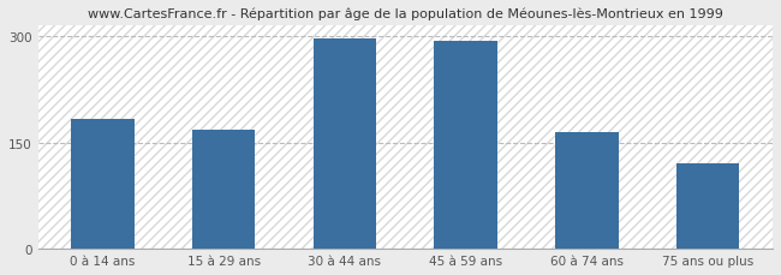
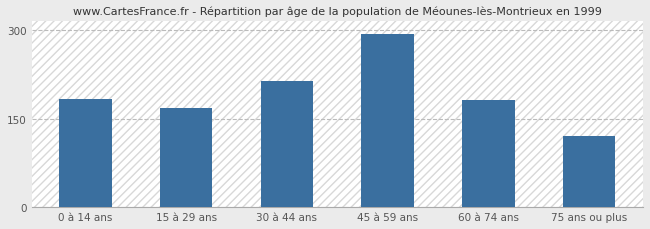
30 à 44 ans: 297 -> 214
60 à 74 ans: 165 -> 182
